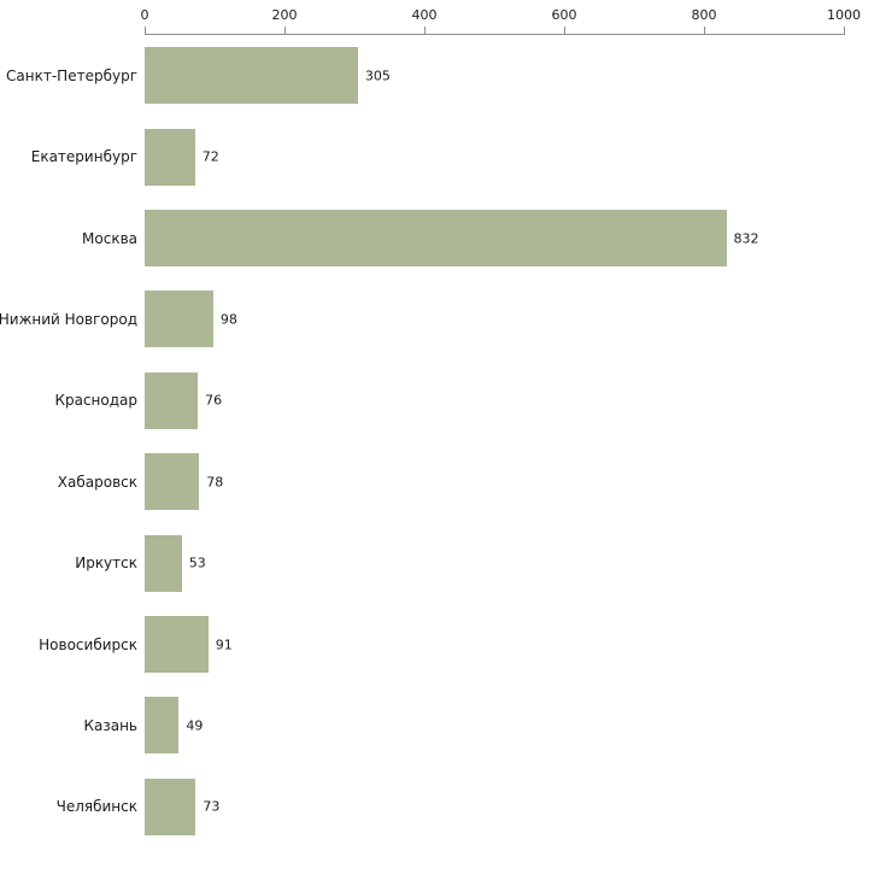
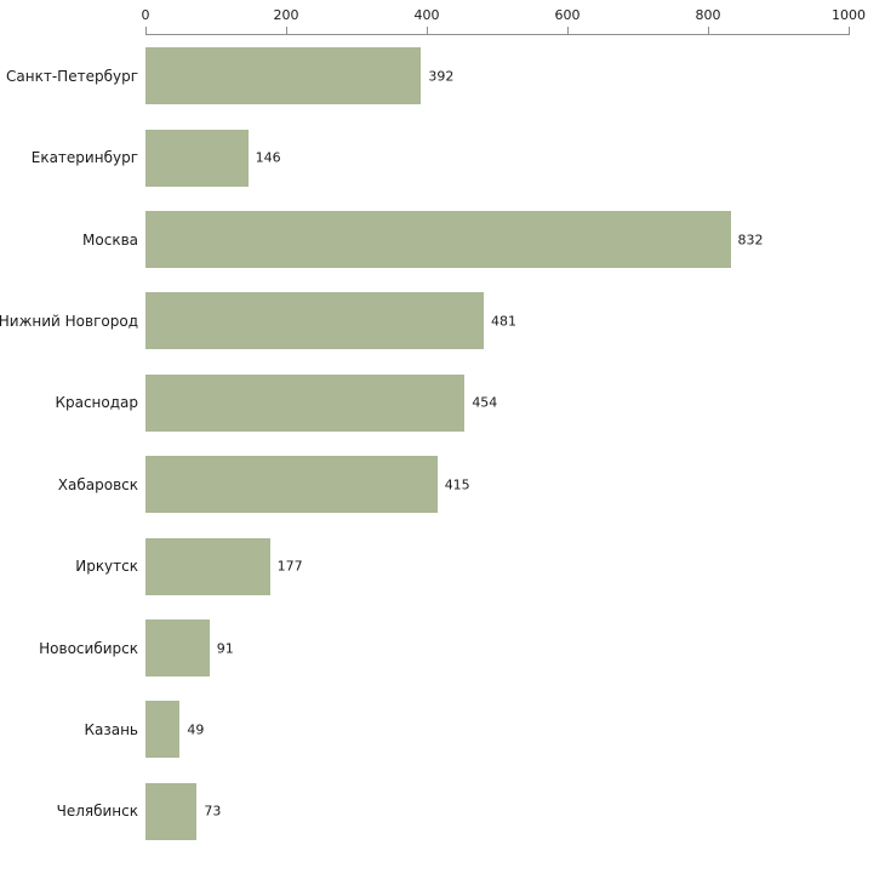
Санкт-Петербург: 305 -> 392
Екатеринбург: 72 -> 146
Нижний Новгород: 98 -> 481
Краснодар: 76 -> 454
Хабаровск: 78 -> 415
Иркутск: 53 -> 177
